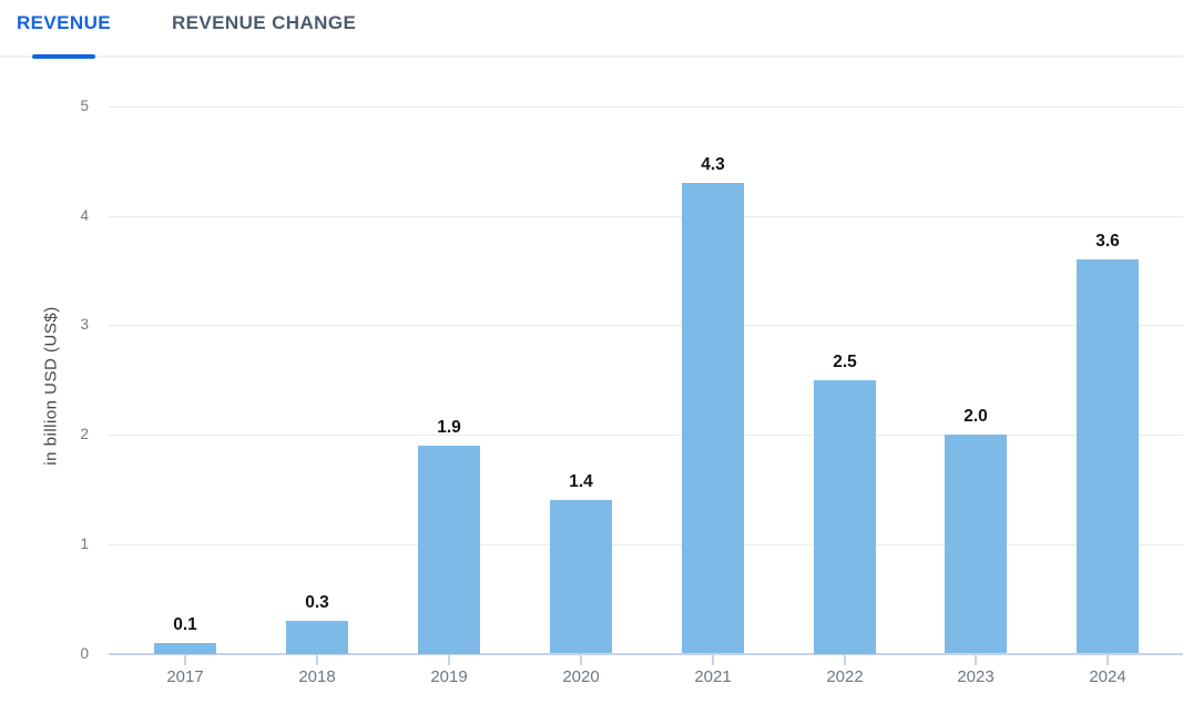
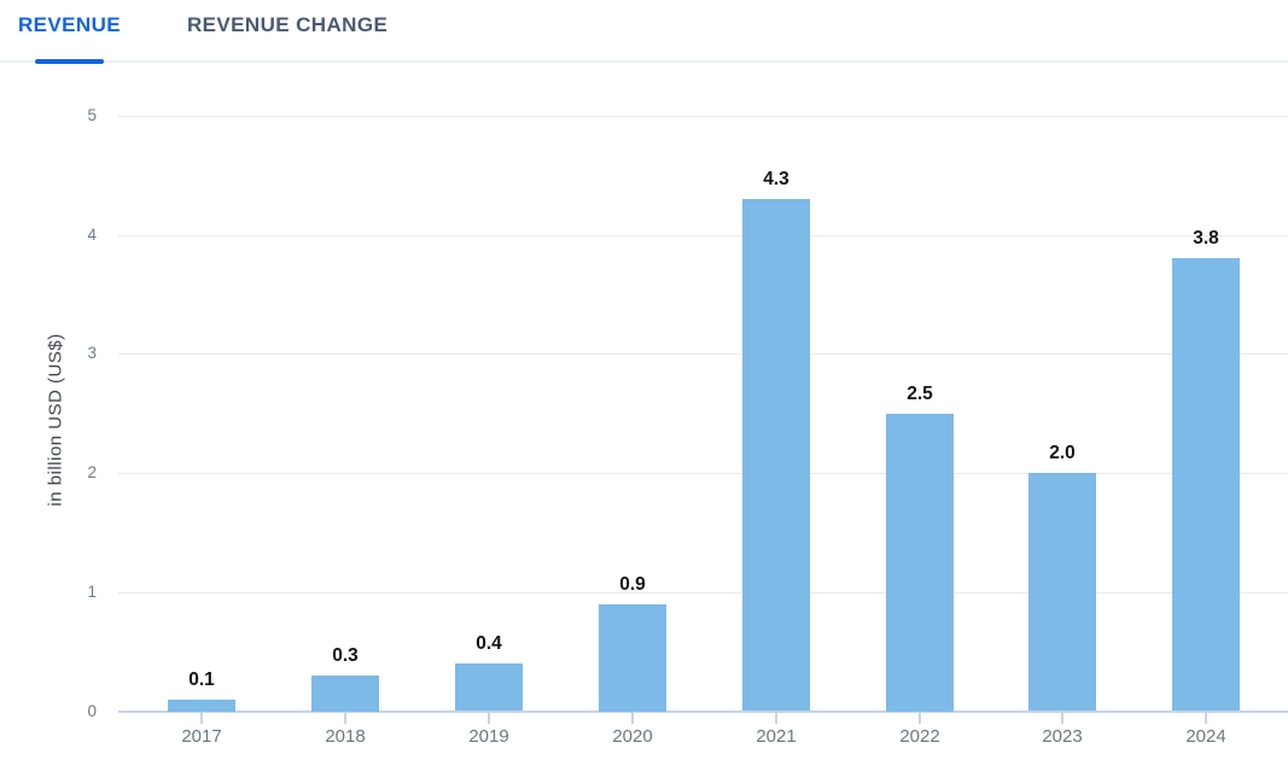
2019: 1.9 -> 0.4
2020: 1.4 -> 0.9
2024: 3.6 -> 3.8
